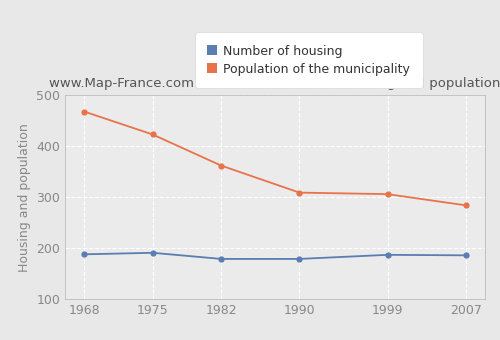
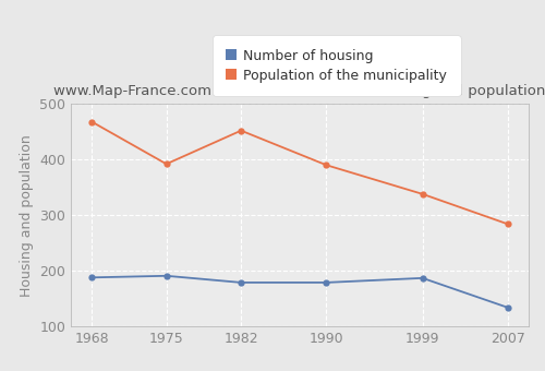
Population of the municipality/1975: 423 -> 392
Population of the municipality/1982: 362 -> 452
Population of the municipality/1990: 309 -> 390
Population of the municipality/1999: 306 -> 338
Number of housing/2007: 186 -> 134
